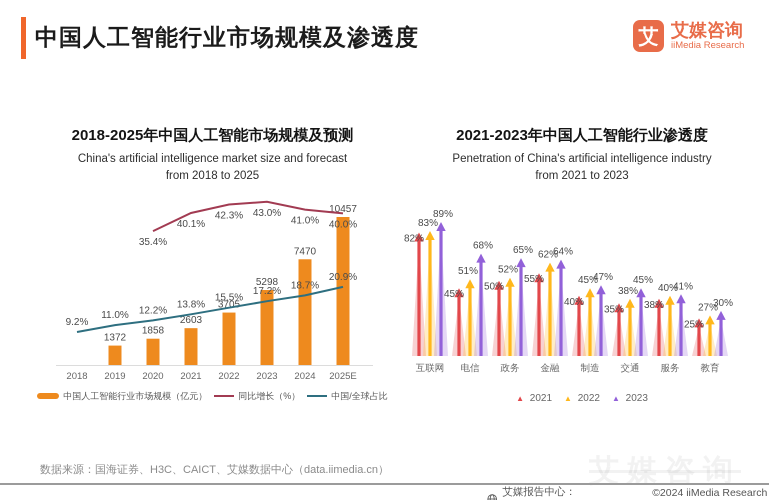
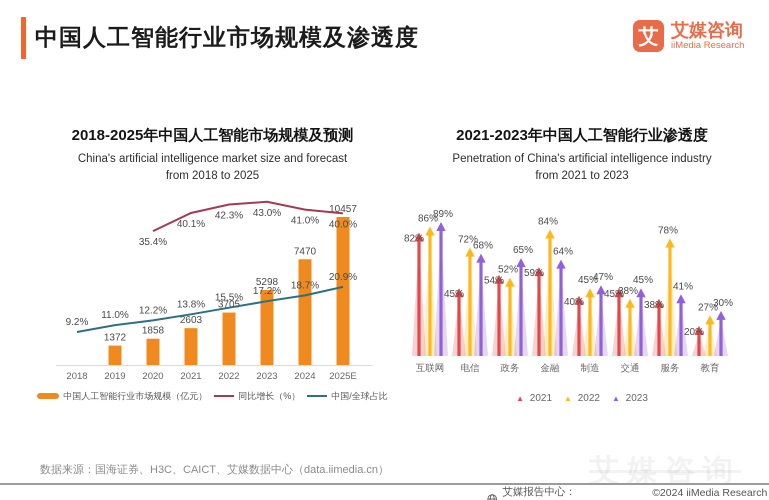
2021-2023年中国人工智能行业渗透度/2022/互联网: 83% -> 86%
2021-2023年中国人工智能行业渗透度/2022/电信: 51% -> 72%
2021-2023年中国人工智能行业渗透度/2021/政务: 50% -> 54%
2021-2023年中国人工智能行业渗透度/2021/金融: 55% -> 59%
2021-2023年中国人工智能行业渗透度/2022/金融: 62% -> 84%
2021-2023年中国人工智能行业渗透度/2021/交通: 35% -> 45%
2021-2023年中国人工智能行业渗透度/2022/服务: 40% -> 78%
2021-2023年中国人工智能行业渗透度/2021/教育: 25% -> 20%
